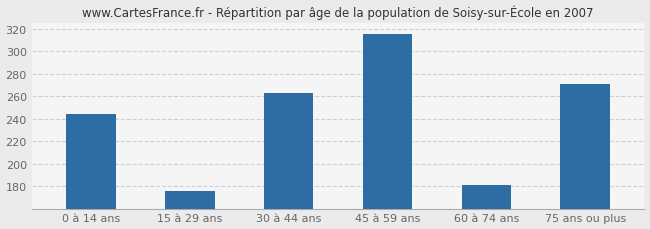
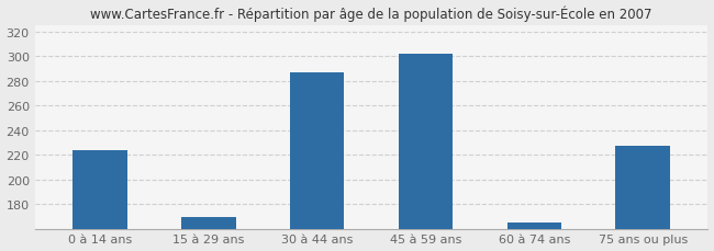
0 à 14 ans: 244 -> 224
15 à 29 ans: 176 -> 169
30 à 44 ans: 263 -> 287
45 à 59 ans: 315 -> 302
60 à 74 ans: 181 -> 165
75 ans ou plus: 271 -> 227
